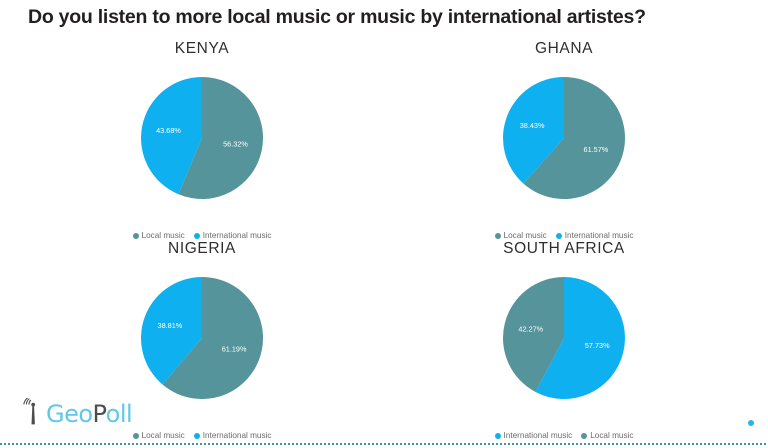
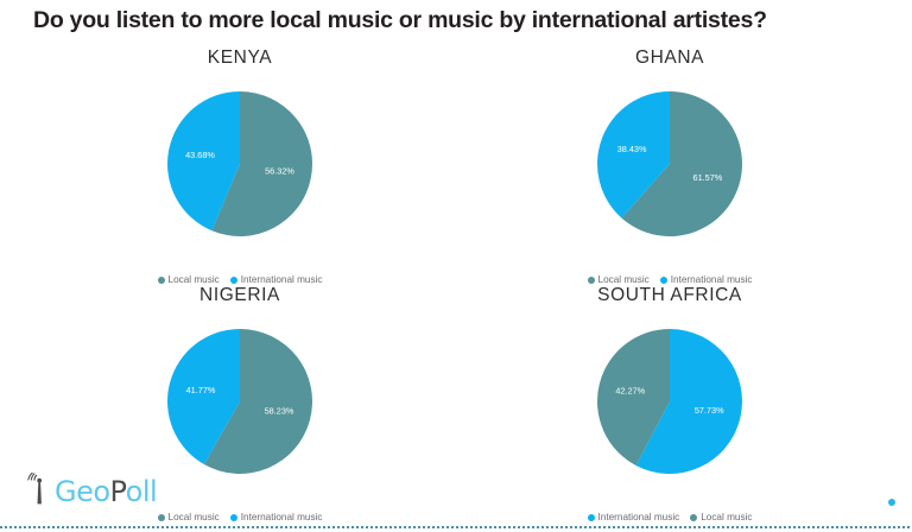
NIGERIA/Local music: 61.19% -> 58.23%
NIGERIA/International music: 38.81% -> 41.77%
